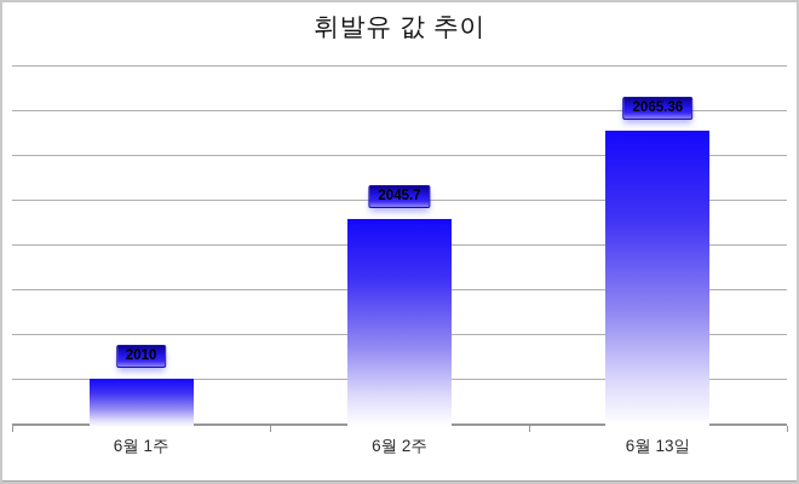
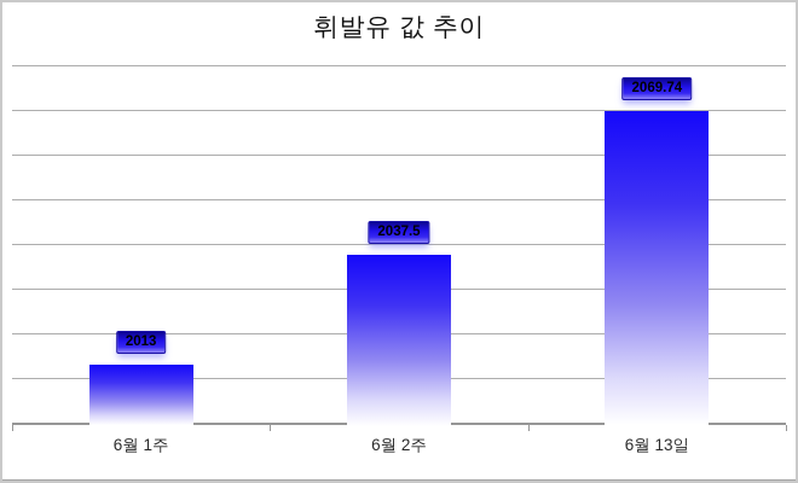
6월 1주: 2010 -> 2013
6월 2주: 2045.7 -> 2037.5
6월 13일: 2065.36 -> 2069.74
